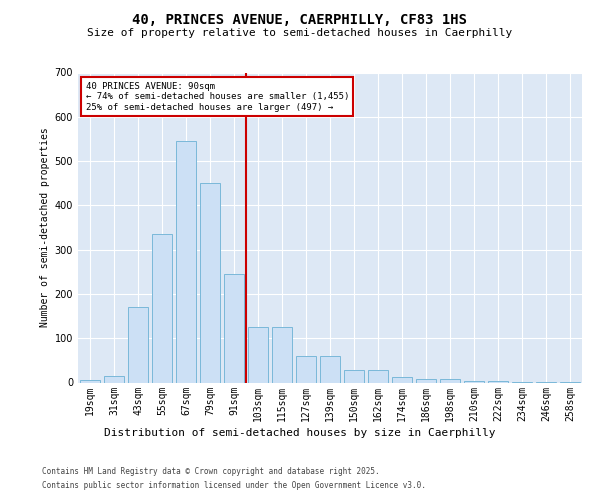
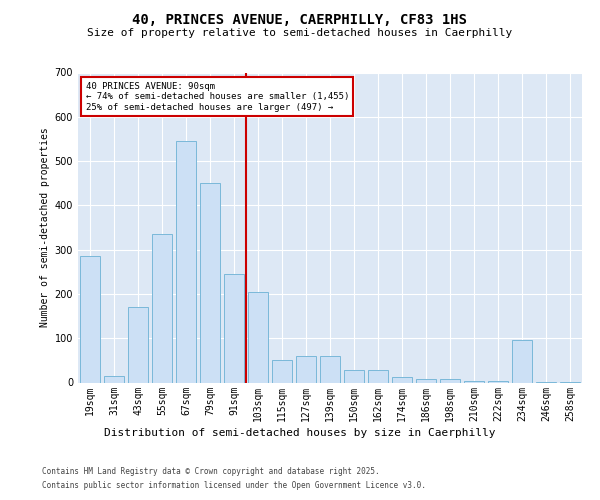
19sqm: 5 -> 285
103sqm: 125 -> 205
115sqm: 125 -> 50
234sqm: 2 -> 95
